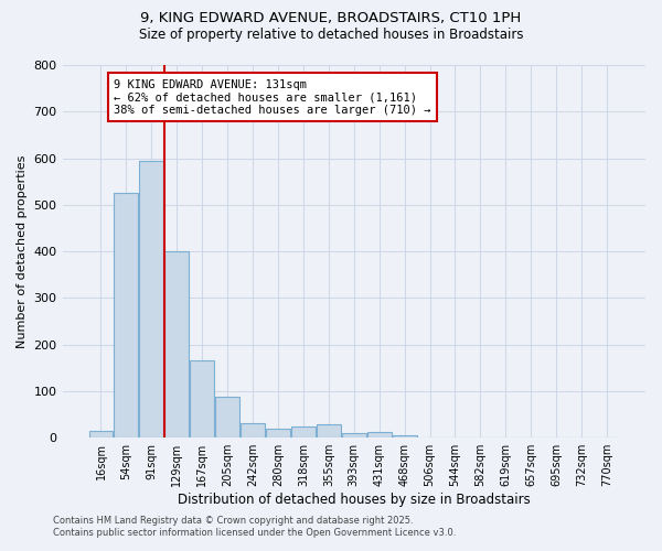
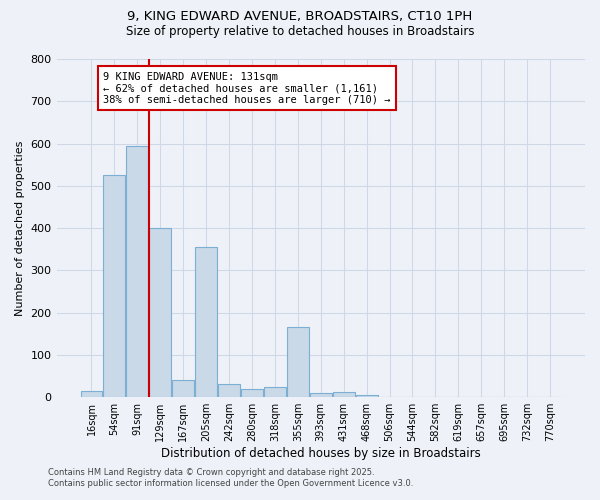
167sqm: 165 -> 40
205sqm: 87 -> 355
355sqm: 28 -> 165
